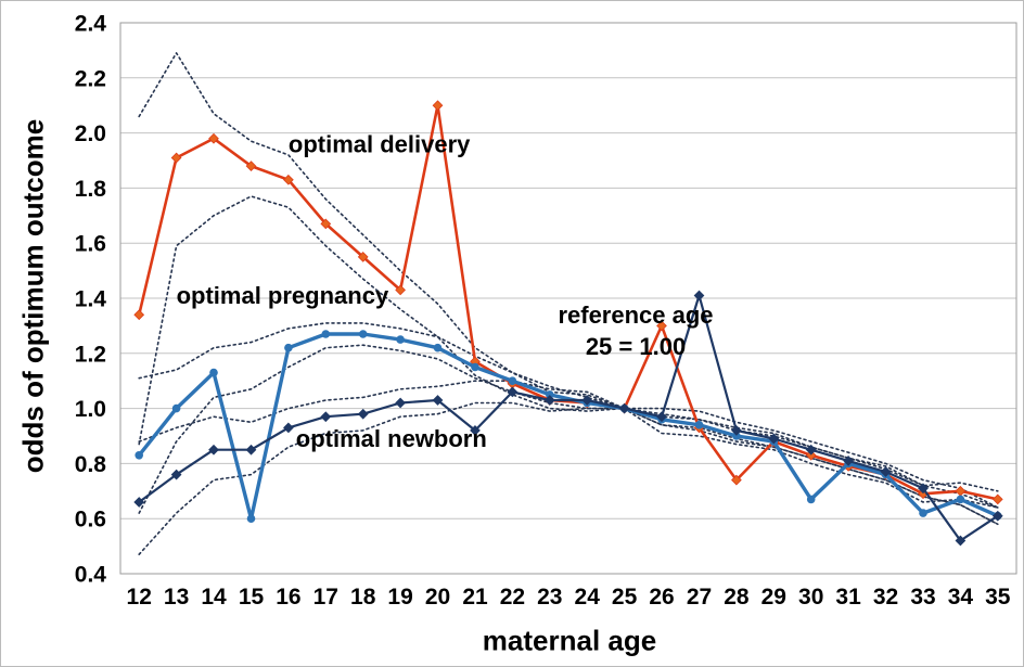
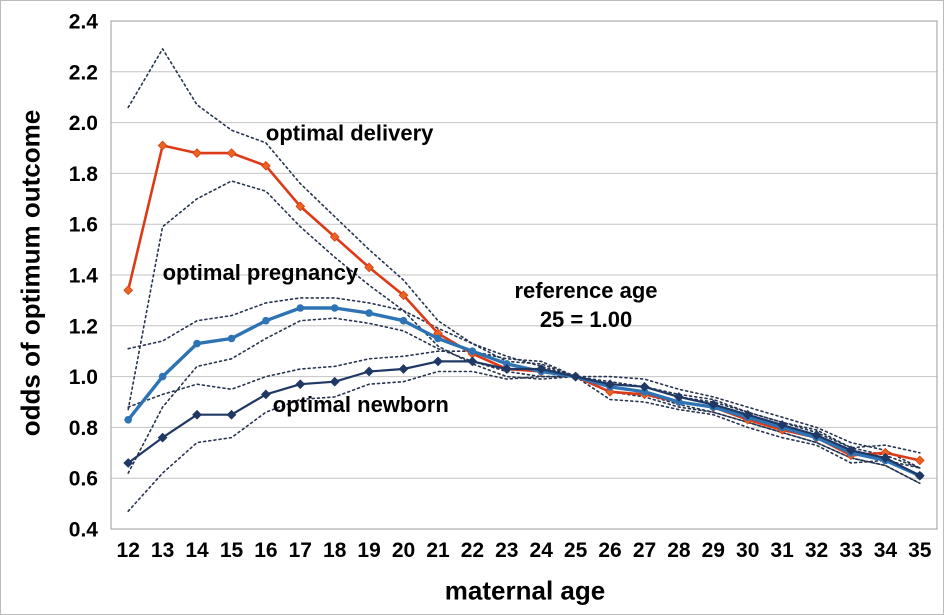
optimal delivery/14: 1.98 -> 1.88
optimal pregnancy/15: 0.60 -> 1.15
optimal delivery/20: 2.10 -> 1.32
optimal newborn/21: 0.92 -> 1.06
optimal delivery/26: 1.30 -> 0.94
optimal newborn/27: 1.41 -> 0.96
optimal delivery/28: 0.74 -> 0.90
optimal pregnancy/30: 0.67 -> 0.84
optimal pregnancy/33: 0.62 -> 0.70
optimal newborn/34: 0.52 -> 0.68
